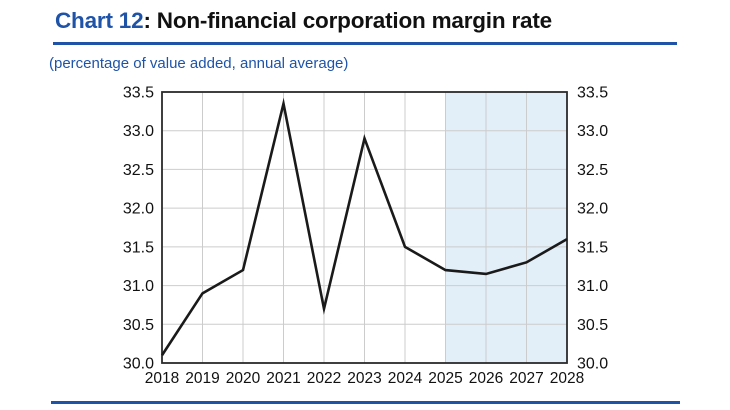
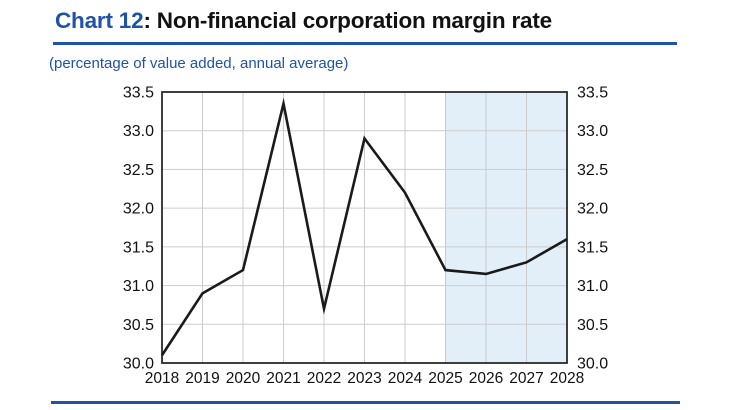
2024: 31.5 -> 32.2
